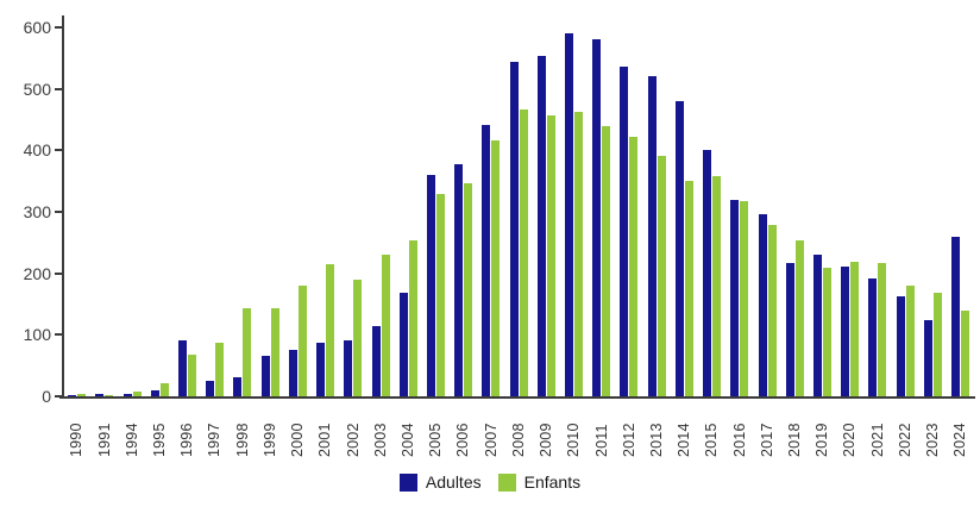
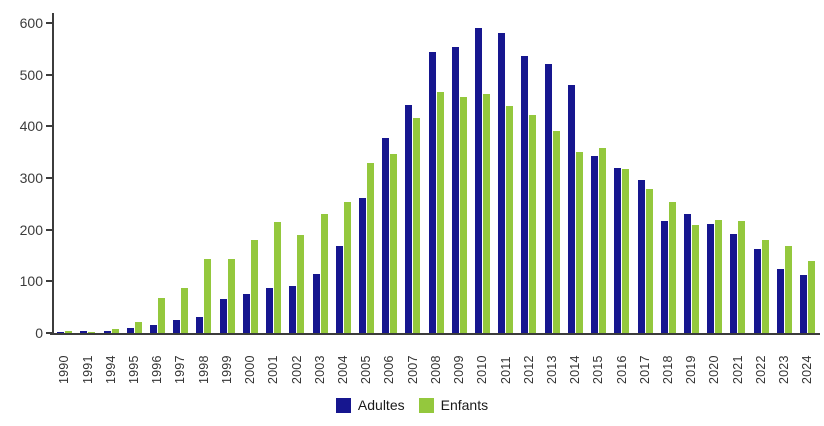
Adultes/1996: 90 -> 20
Adultes/2005: 360 -> 260
Adultes/2015: 400 -> 340
Adultes/2024: 260 -> 110
